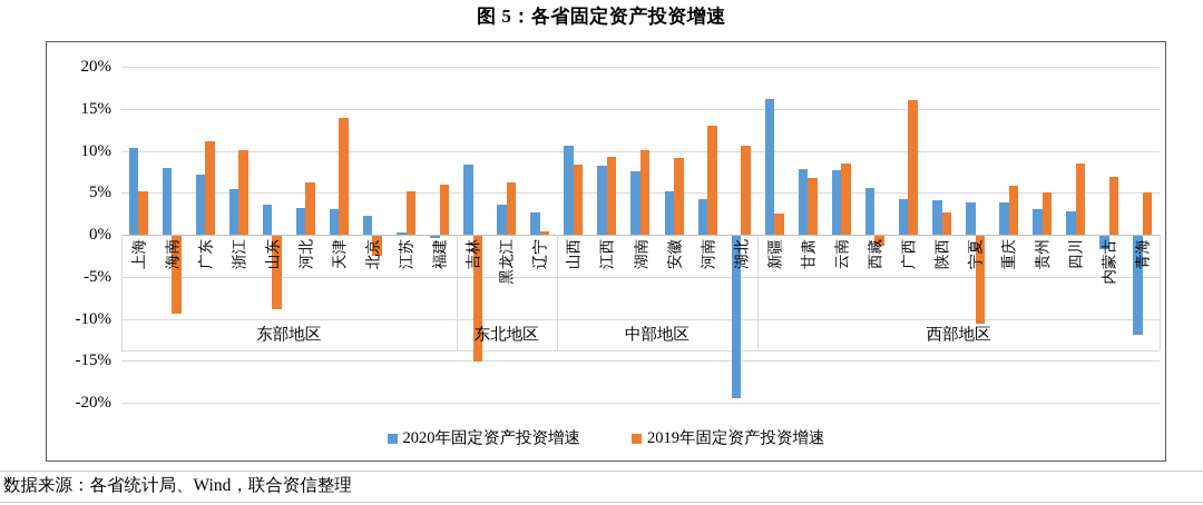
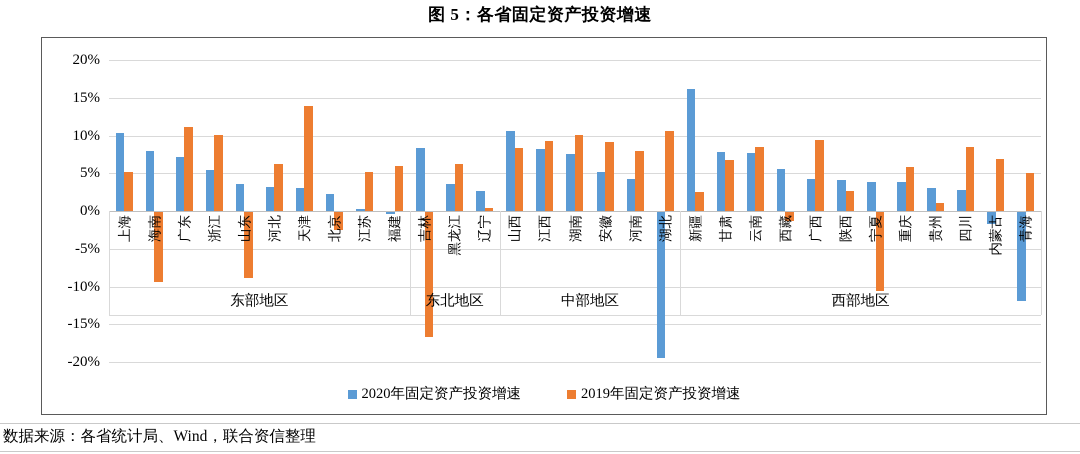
2019年固定资产投资增速/吉林: -15% -> -17%
2019年固定资产投资增速/河南: 13% -> 8%
2019年固定资产投资增速/广西: 16% -> 9%
2019年固定资产投资增速/贵州: 5% -> 1%
